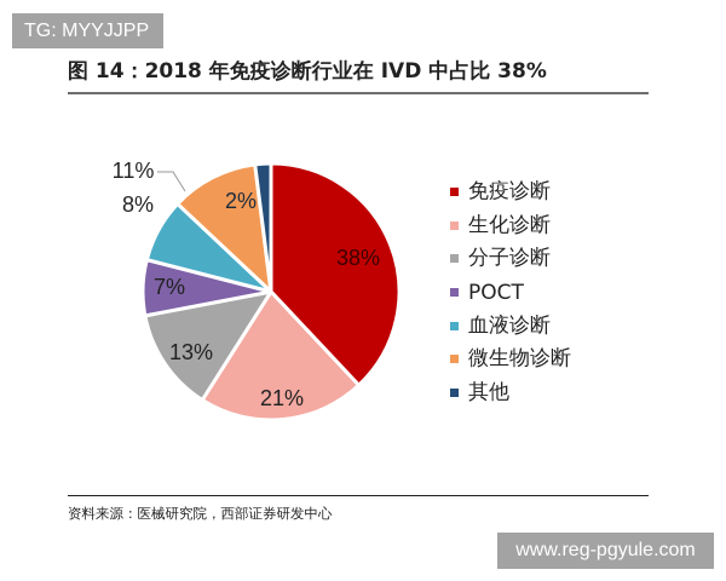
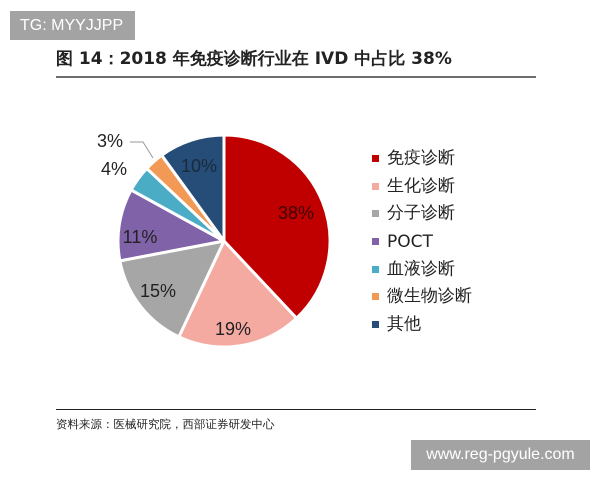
生化诊断: 21% -> 19%
分子诊断: 13% -> 15%
POCT: 7% -> 11%
血液诊断: 8% -> 4%
微生物诊断: 11% -> 3%
其他: 2% -> 10%
